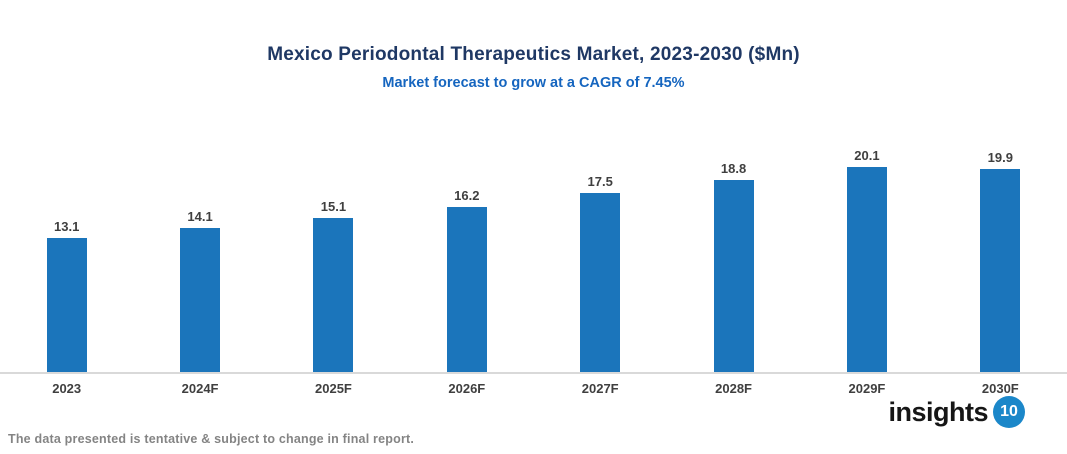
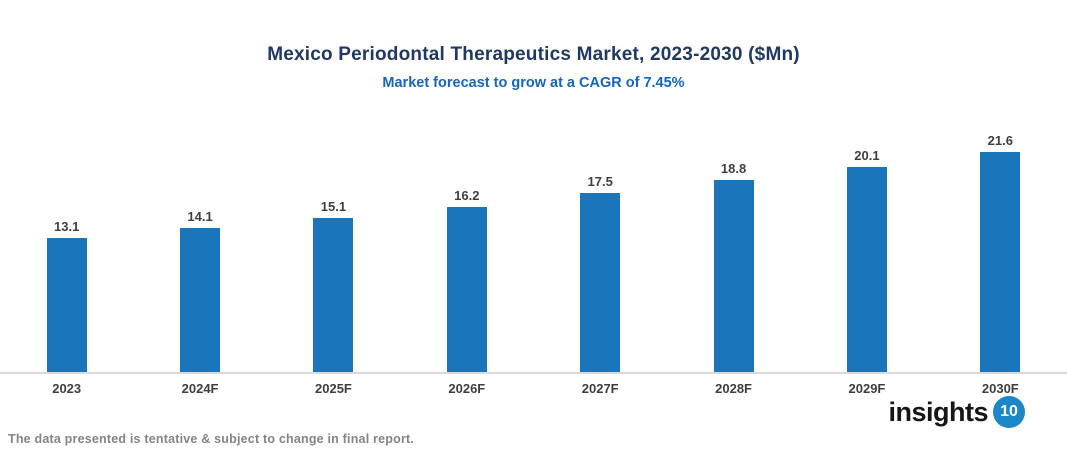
2030F: 19.9 -> 21.6
